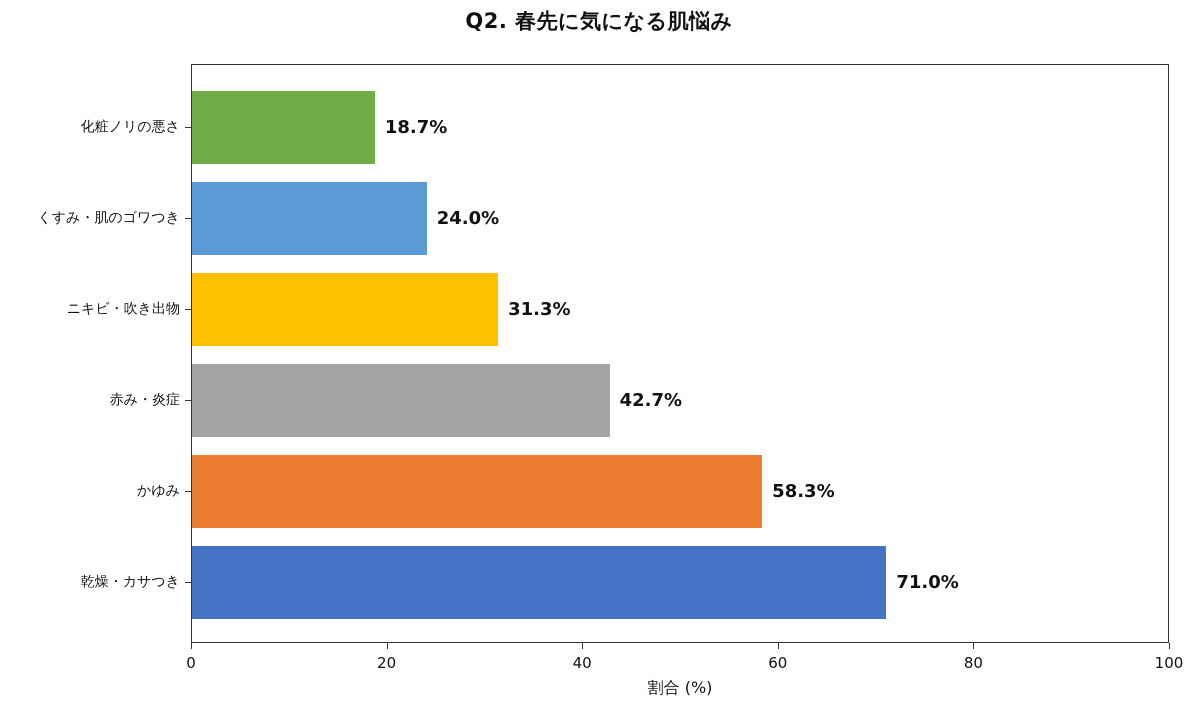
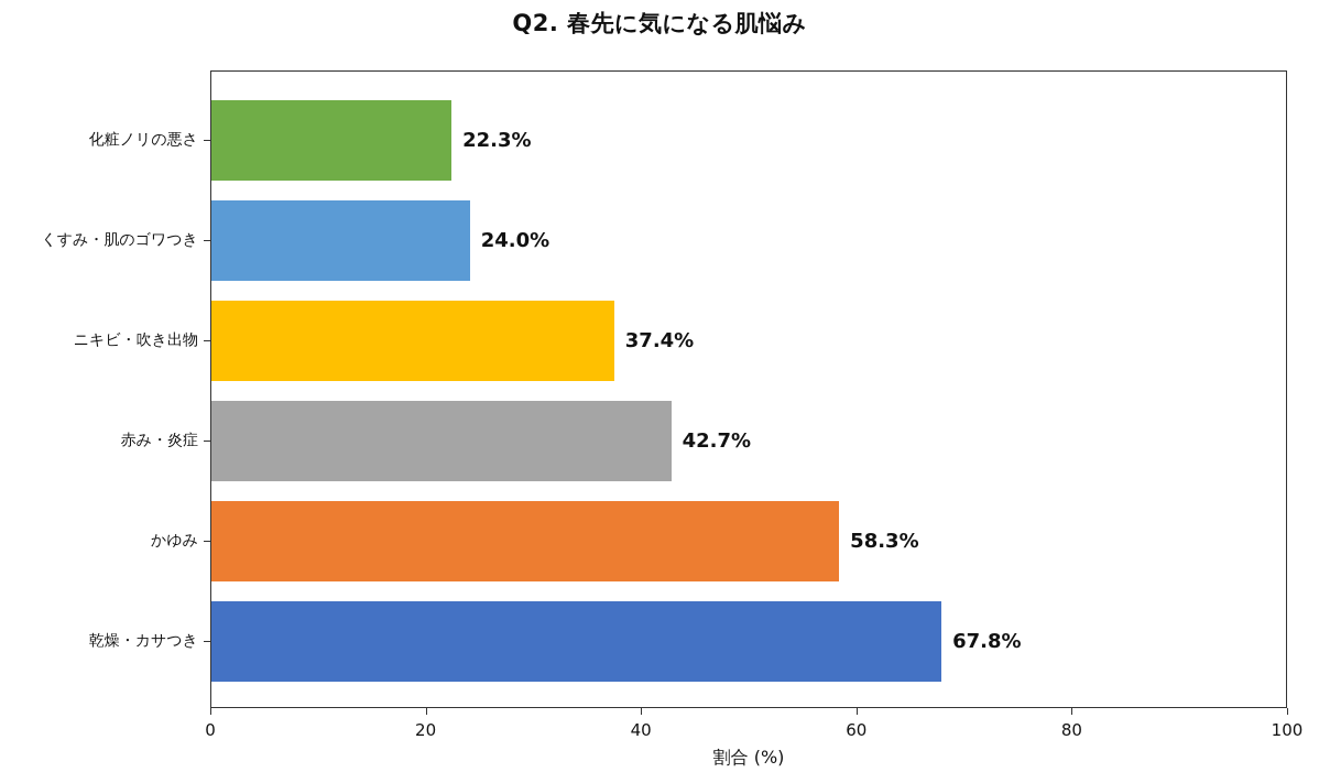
化粧ノリの悪さ: 18.7% -> 22.3%
ニキビ・吹き出物: 31.3% -> 37.4%
乾燥・カサつき: 71.0% -> 67.8%
